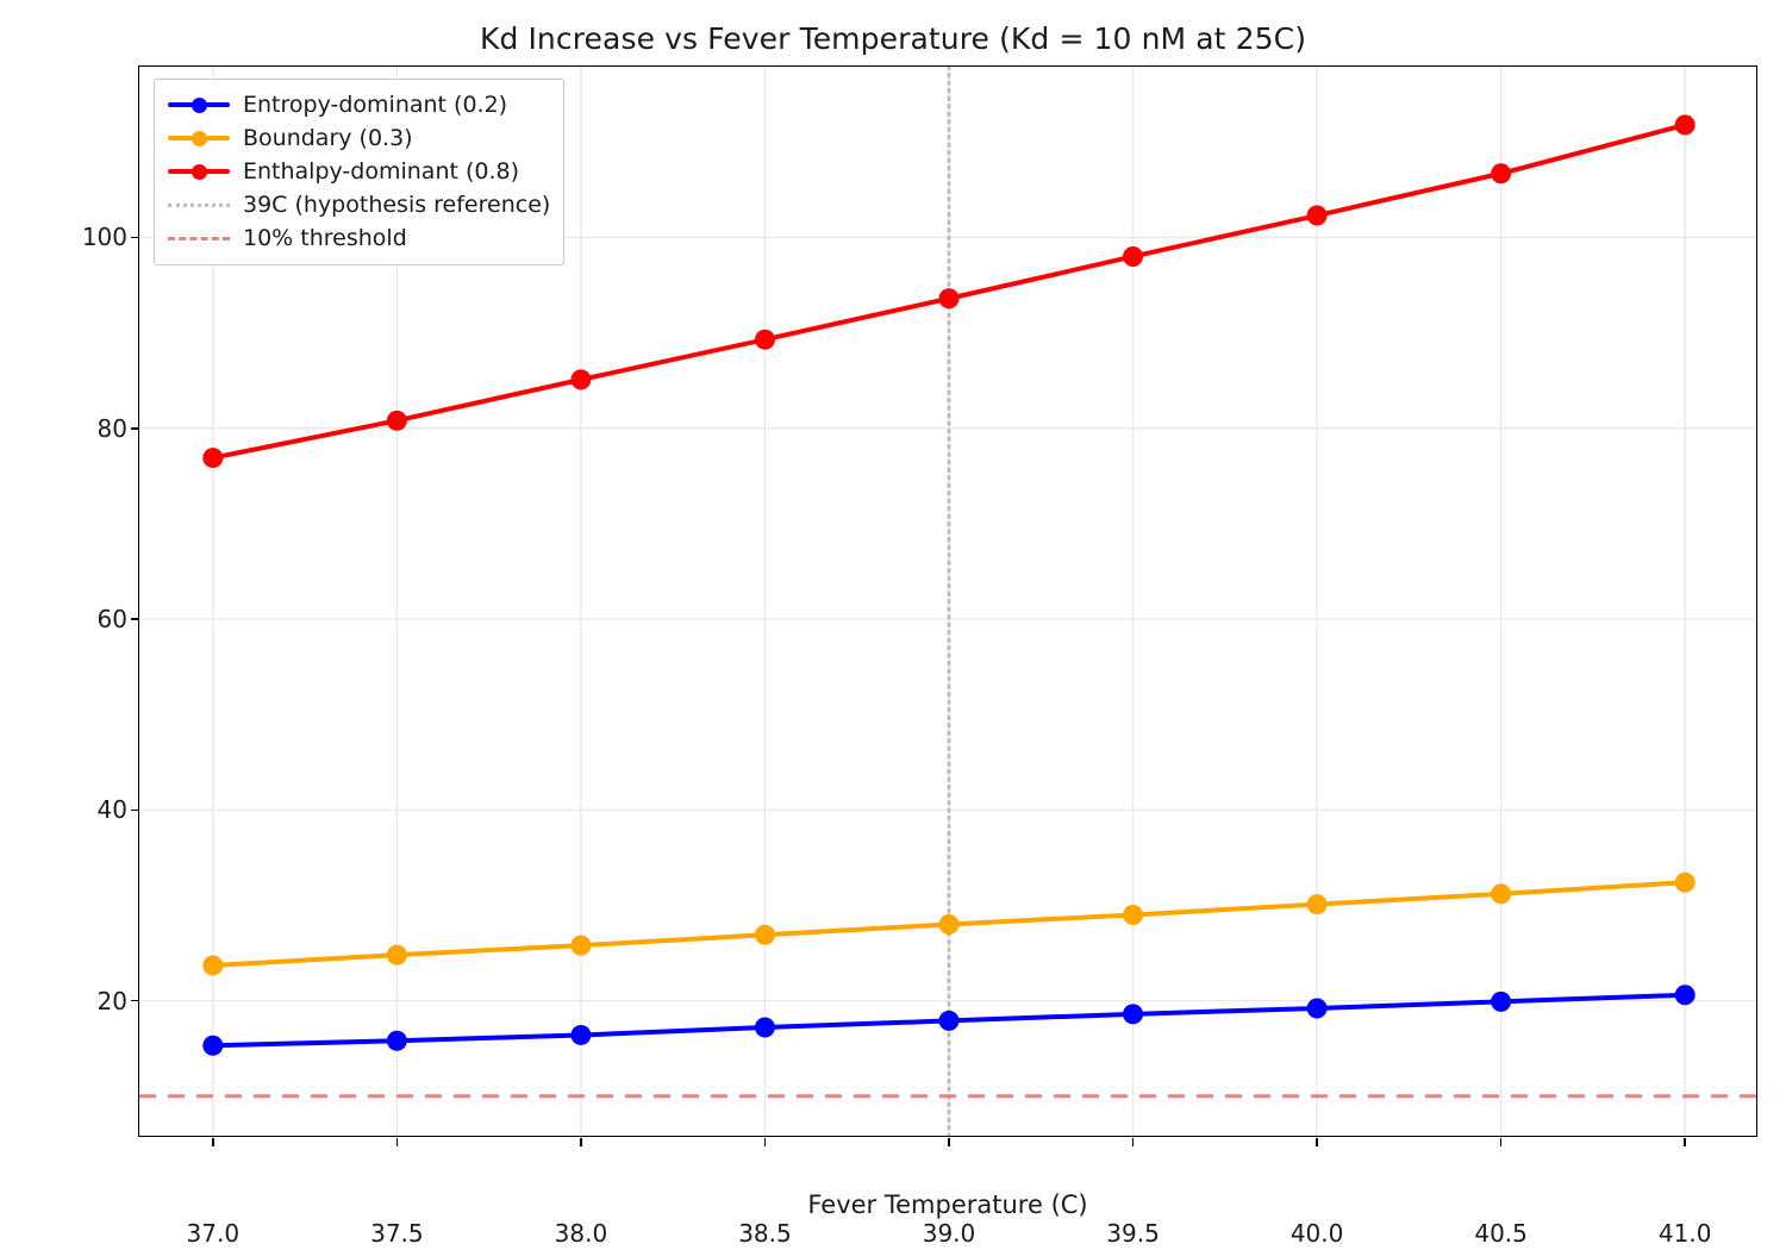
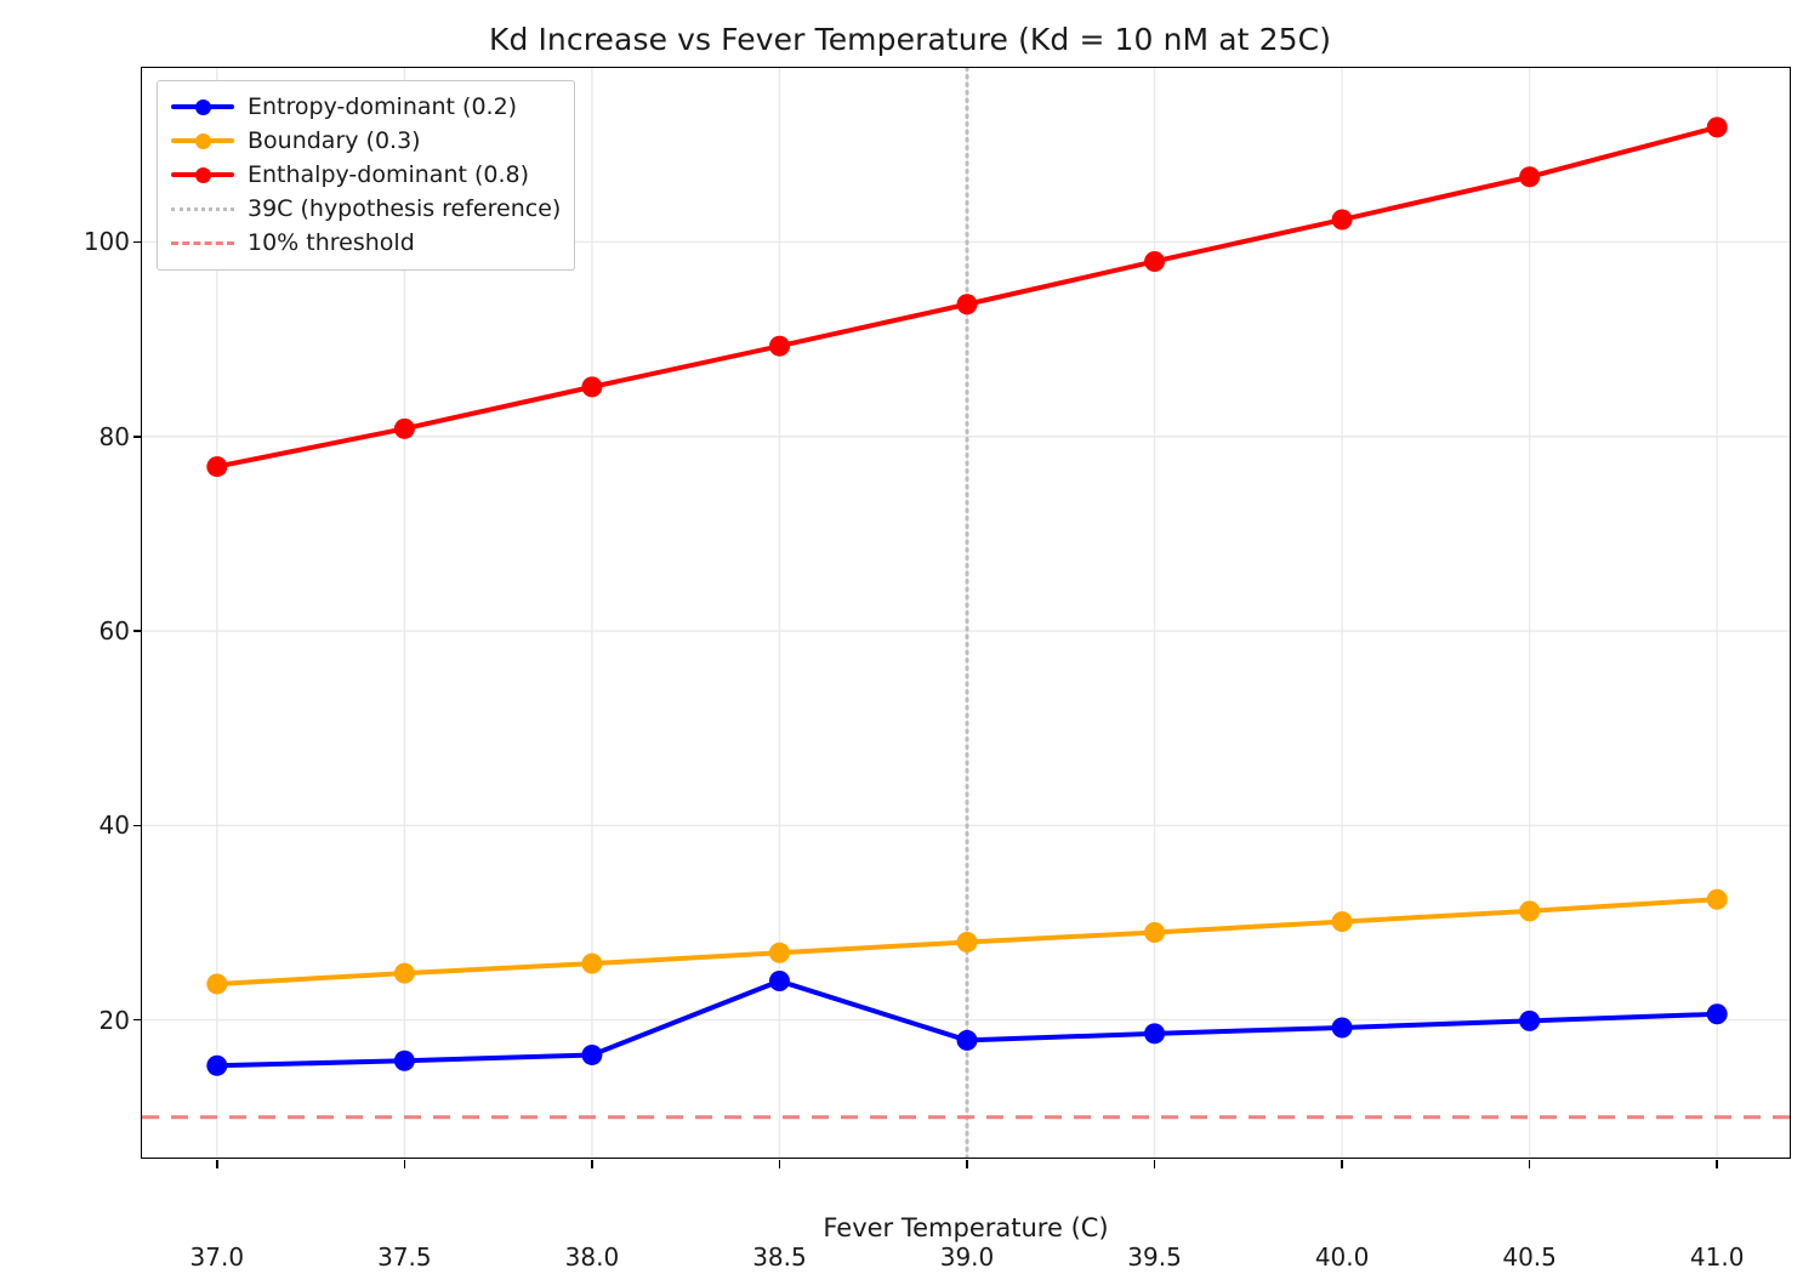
Entropy-dominant (0.2)/38.5: 17 -> 24
